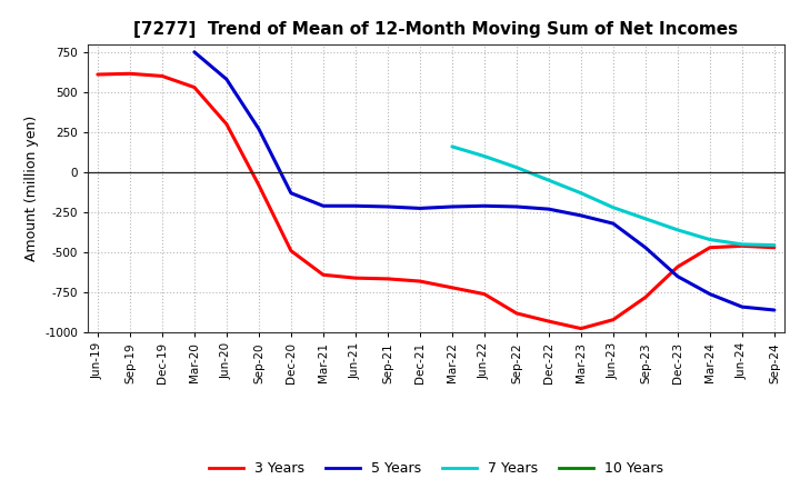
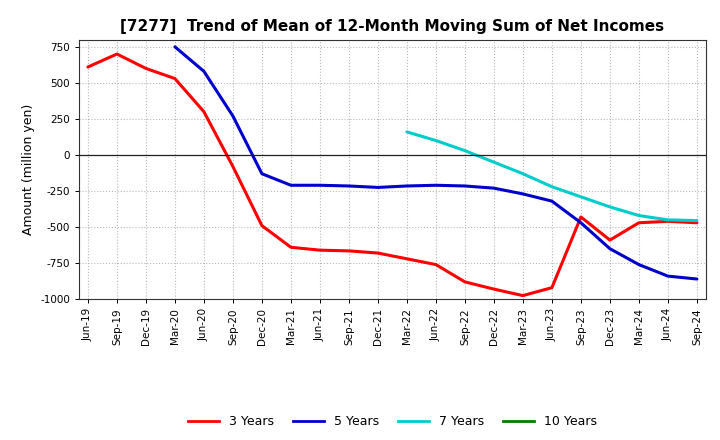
3 Years/Sep-19: 620 -> 700
3 Years/Sep-23: -780 -> -430
